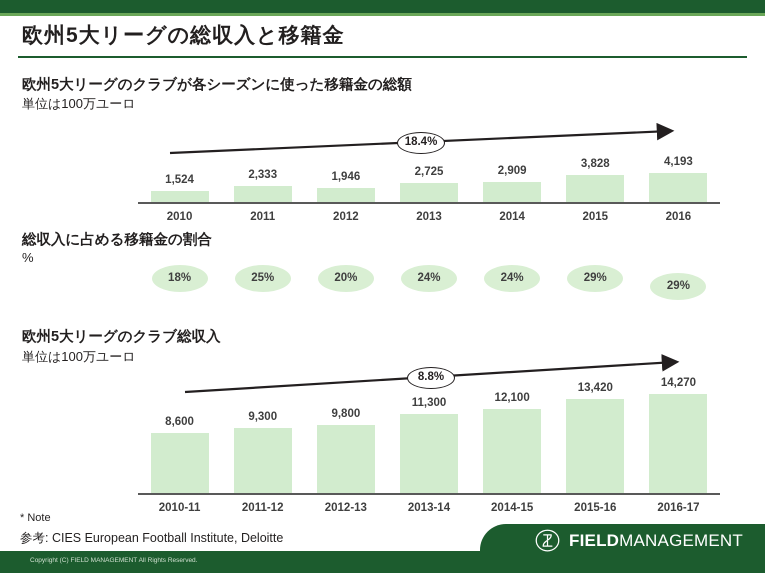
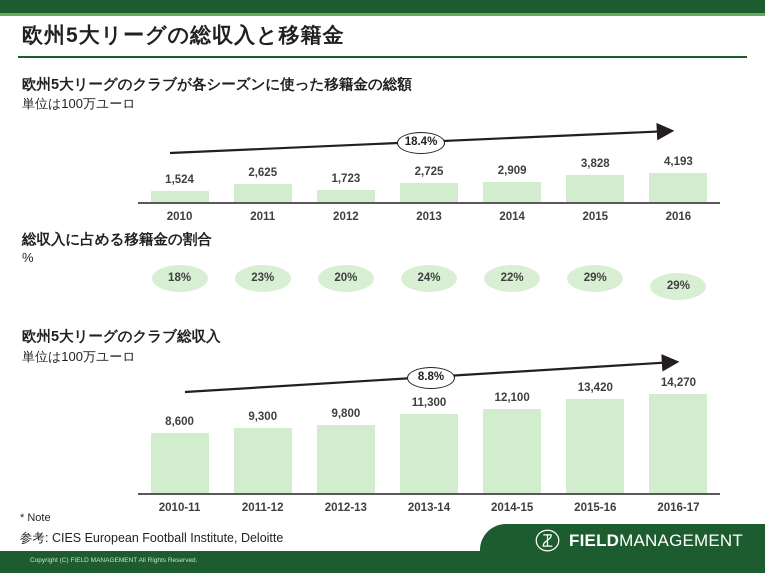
欧州5大リーグのクラブが各シーズンに使った移籍金の総額/2011: 2,333 -> 2,625
欧州5大リーグのクラブが各シーズンに使った移籍金の総額/2012: 1,946 -> 1,723
総収入に占める移籍金の割合/2011: 25% -> 23%
総収入に占める移籍金の割合/2014: 24% -> 22%
